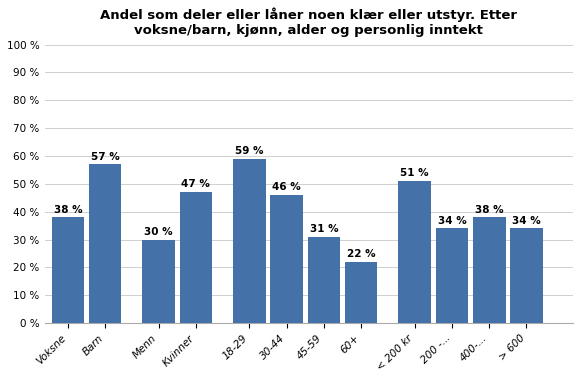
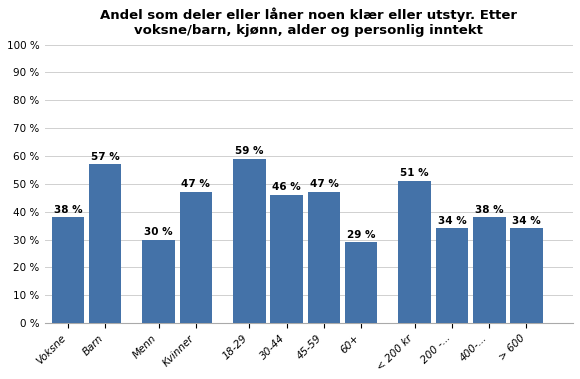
45-59: 31 -> 47
60+: 22 -> 29
